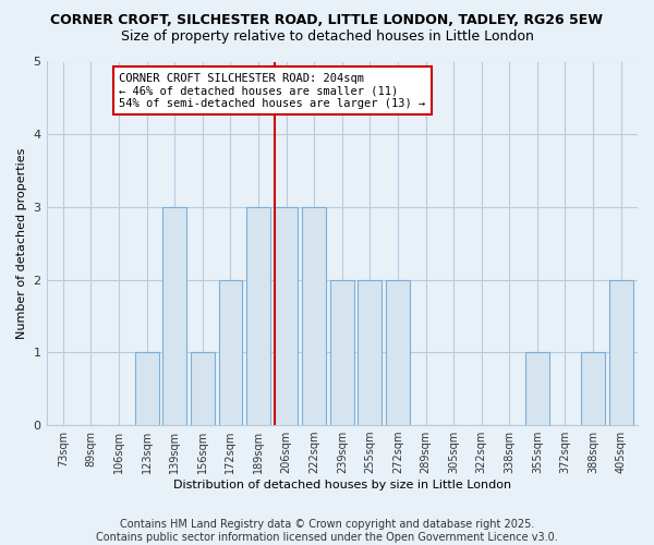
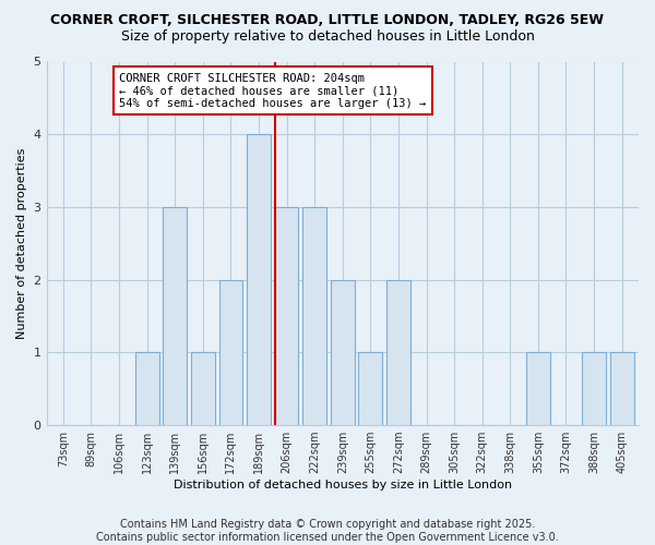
189sqm: 3 -> 4
255sqm: 2 -> 1
405sqm: 2 -> 1
